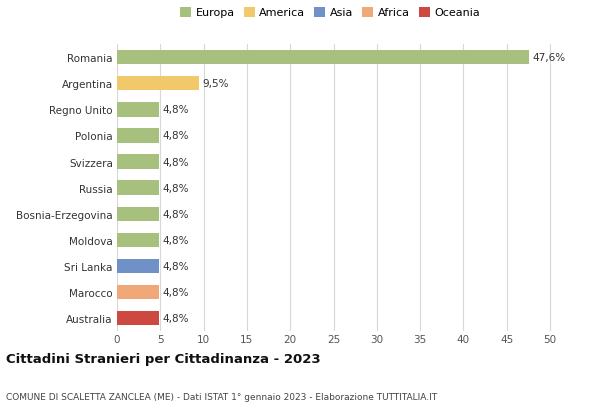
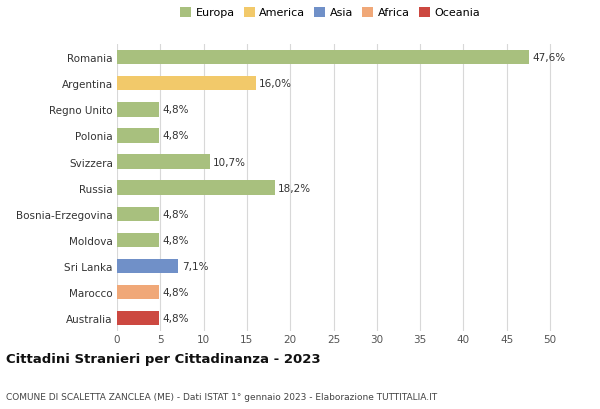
Argentina: 9,5% -> 16,0%
Svizzera: 4,8% -> 10,7%
Russia: 4,8% -> 18,2%
Sri Lanka: 4,8% -> 7,1%
